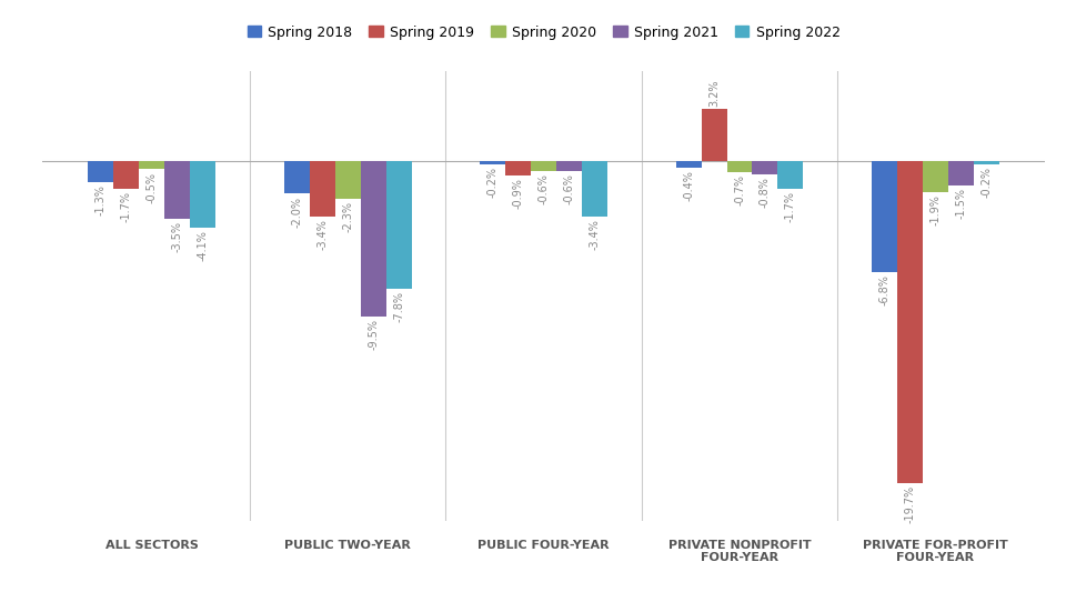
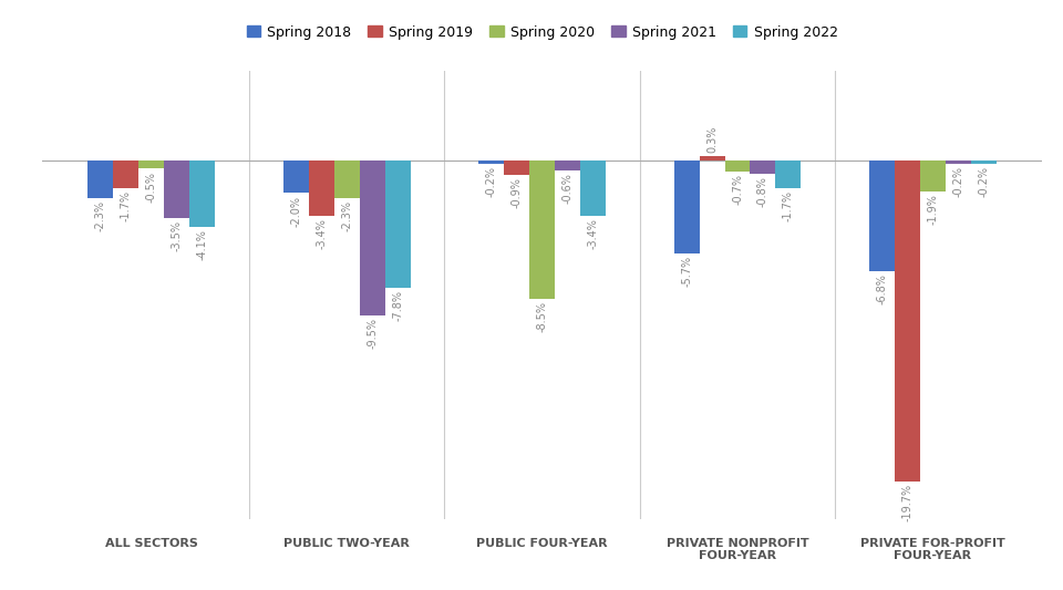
Spring 2018/ALL SECTORS: -1.3% -> -2.3%
Spring 2020/PUBLIC FOUR-YEAR: -0.6% -> -8.5%
Spring 2018/PRIVATE NONPROFIT FOUR-YEAR: -0.4% -> -5.7%
Spring 2019/PRIVATE NONPROFIT FOUR-YEAR: 3.2% -> 0.3%
Spring 2021/PRIVATE FOR-PROFIT FOUR-YEAR: -1.5% -> -0.2%
